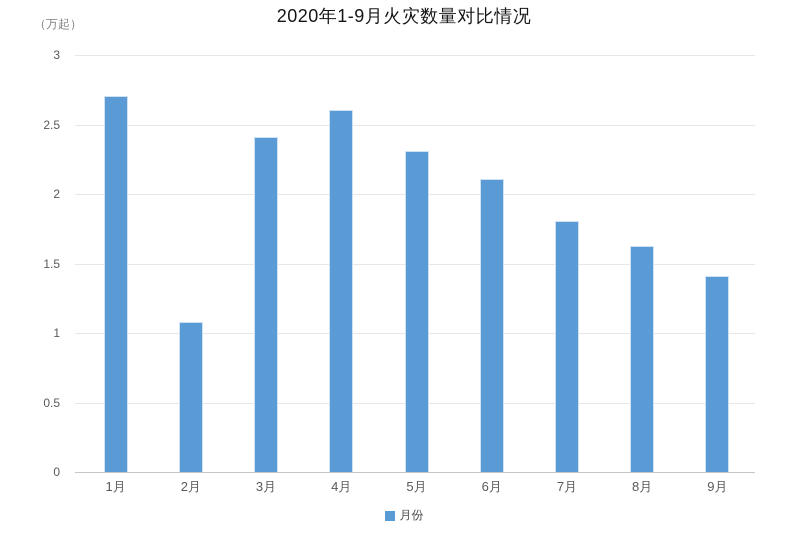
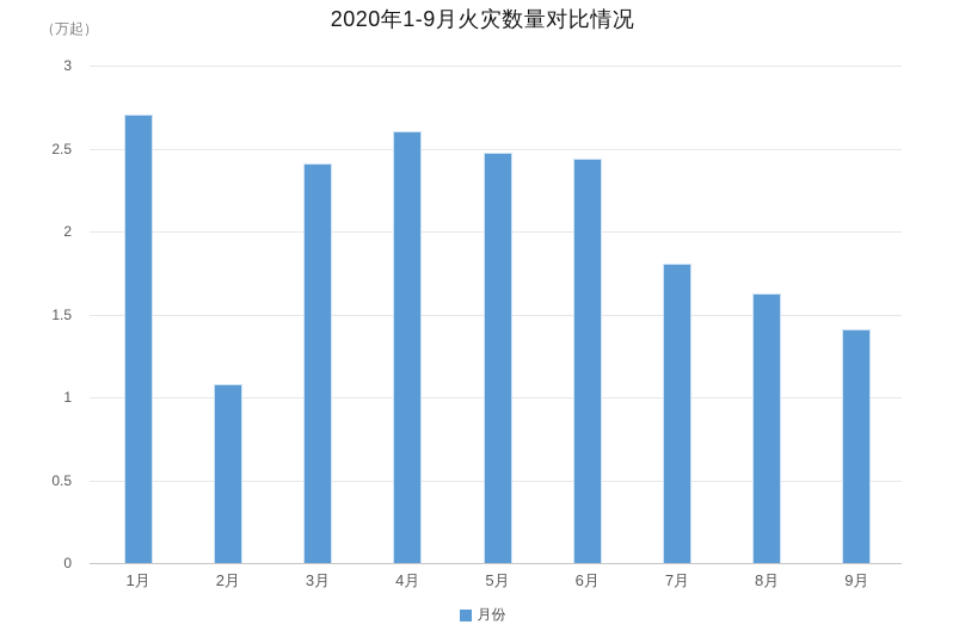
5月: 2.30 -> 2.47
6月: 2.10 -> 2.43
